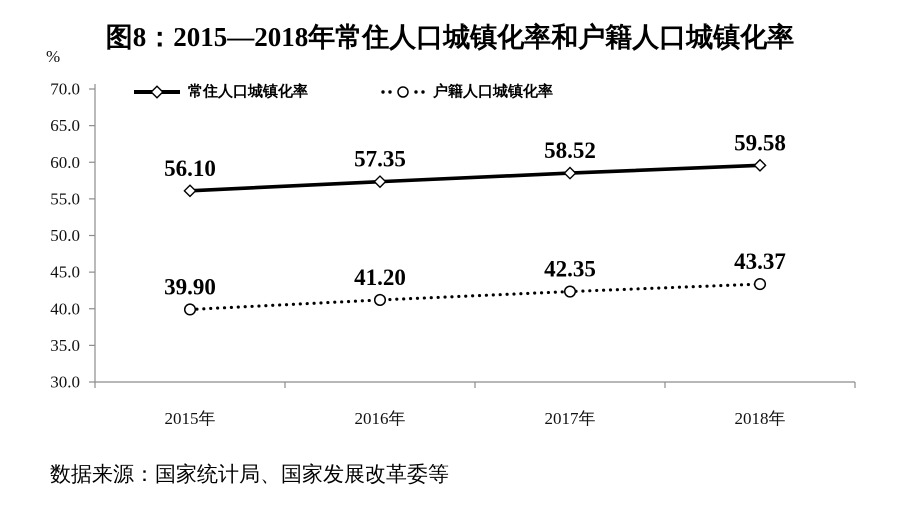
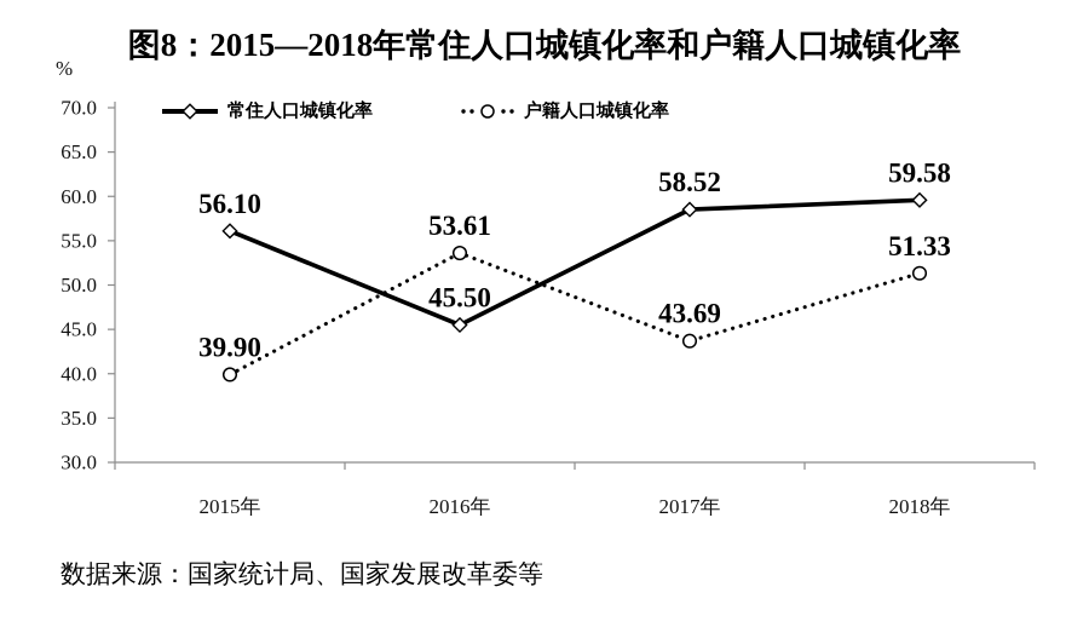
常住人口城镇化率/2016年: 57.35 -> 45.50
户籍人口城镇化率/2016年: 41.20 -> 53.61
户籍人口城镇化率/2017年: 42.35 -> 43.69
户籍人口城镇化率/2018年: 43.37 -> 51.33
